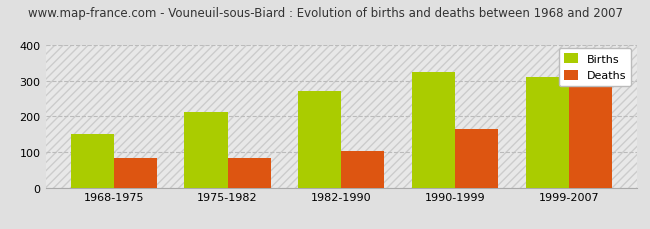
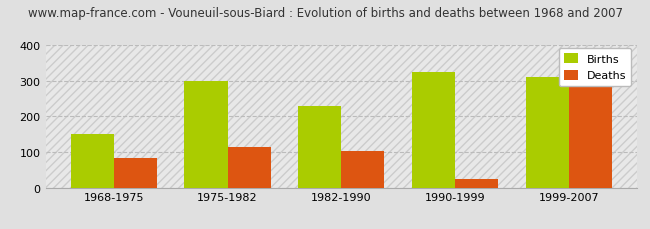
Births/1975-1982: 212 -> 300
Deaths/1975-1982: 82 -> 115
Births/1982-1990: 270 -> 230
Deaths/1990-1999: 163 -> 25
